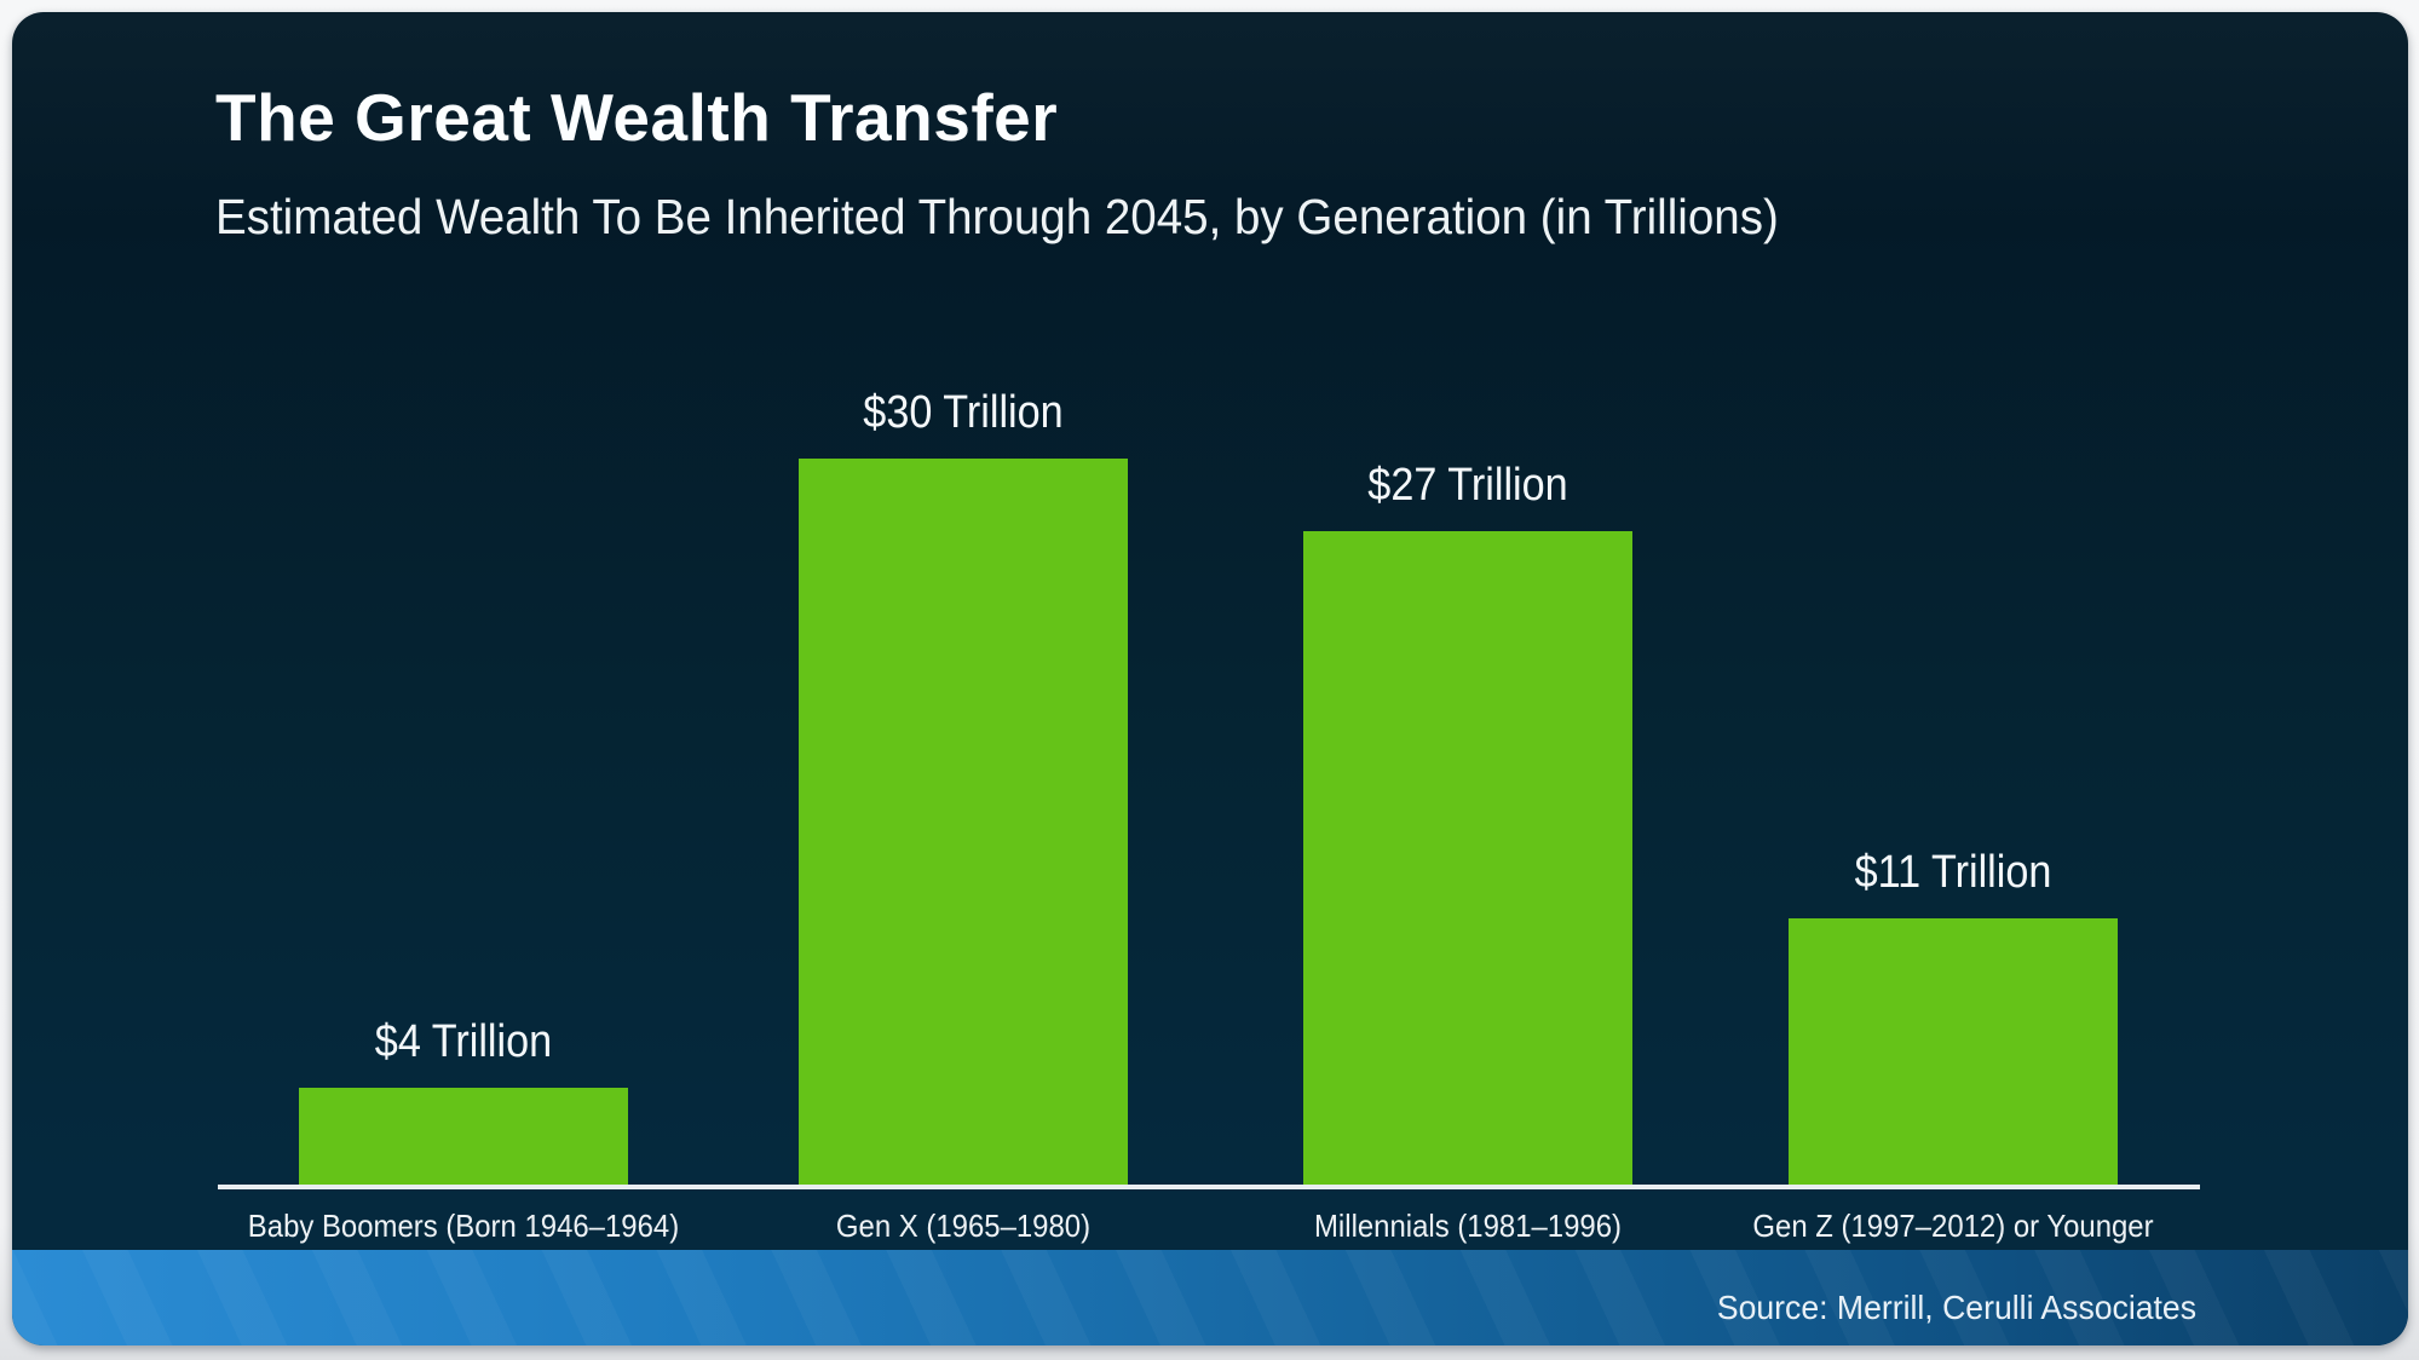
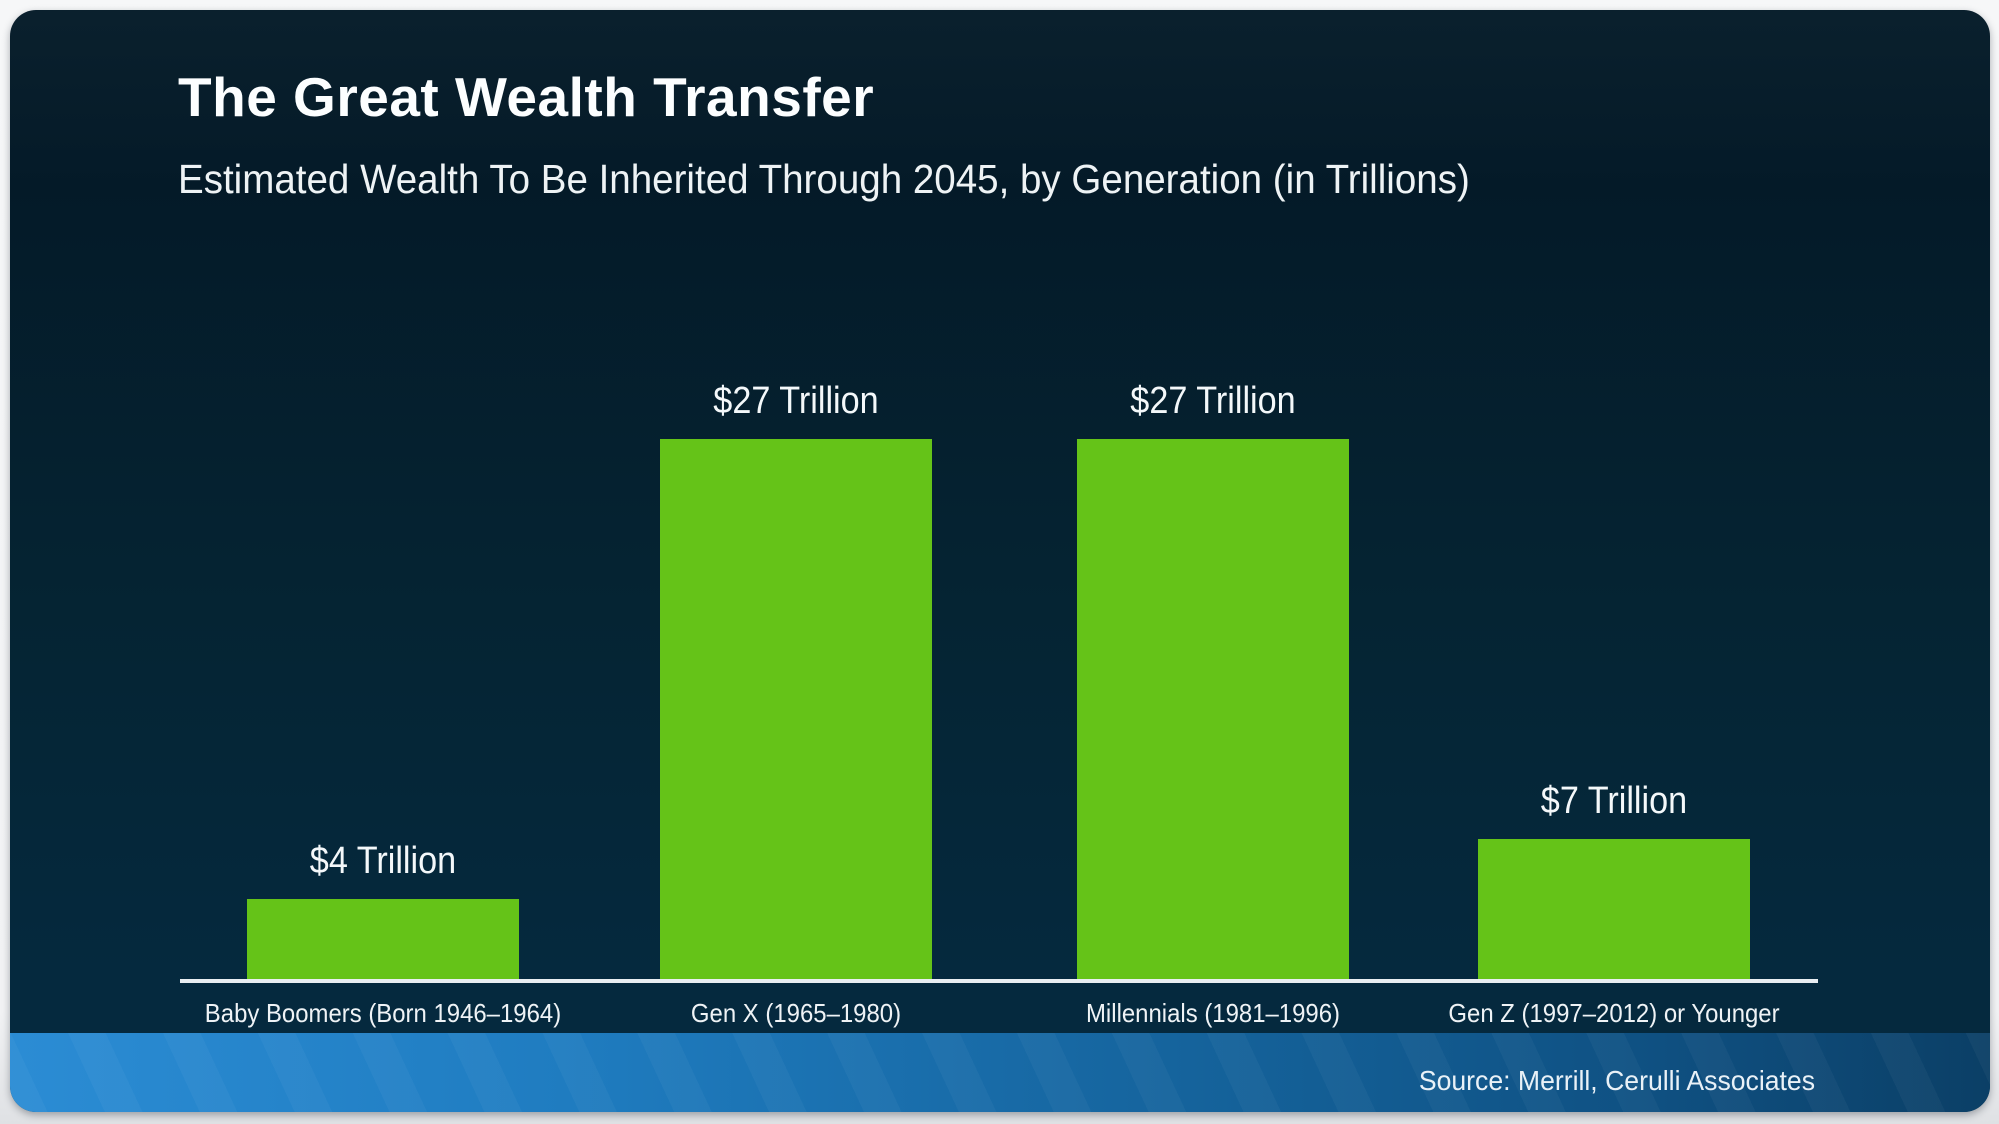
Gen X (1965–1980): $30 -> $27
Gen Z (1997–2012) or Younger: $11 -> $7
